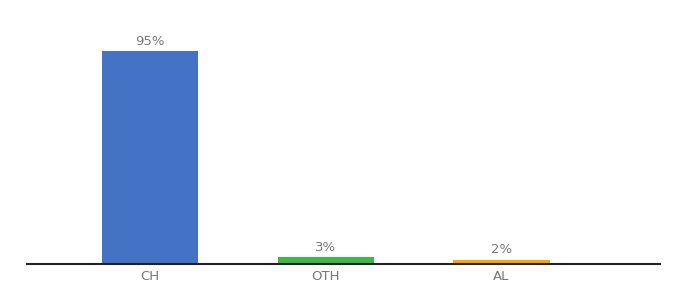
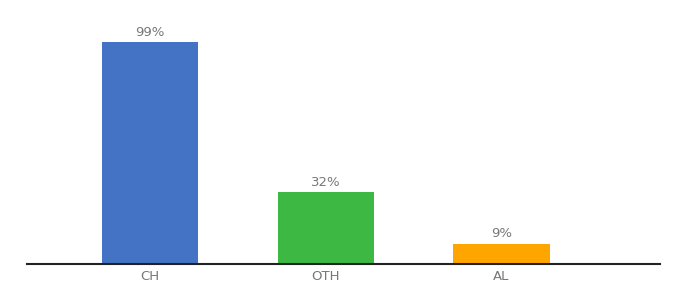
CH: 95% -> 99%
OTH: 3% -> 32%
AL: 2% -> 9%
